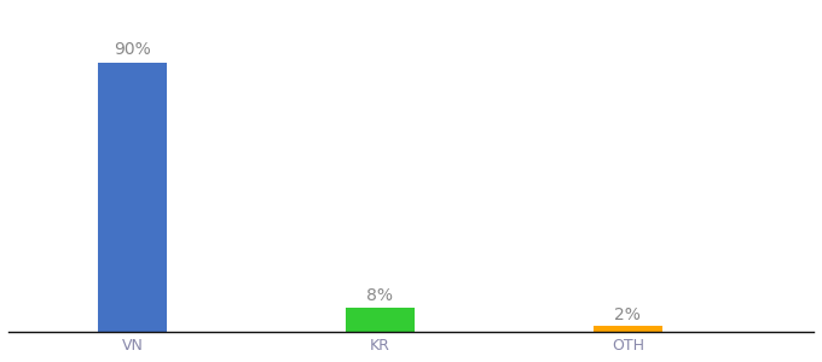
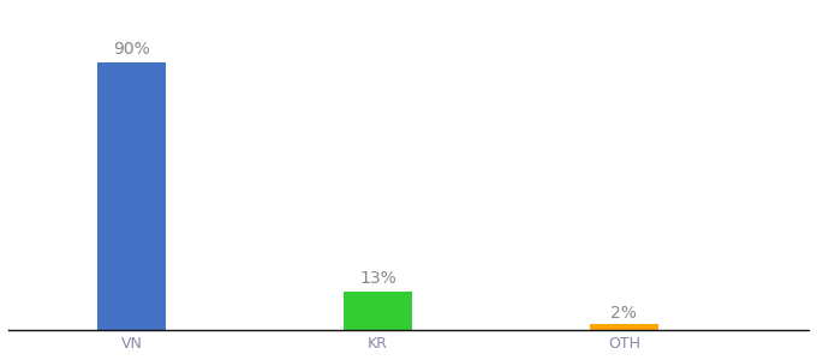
KR: 8% -> 13%
